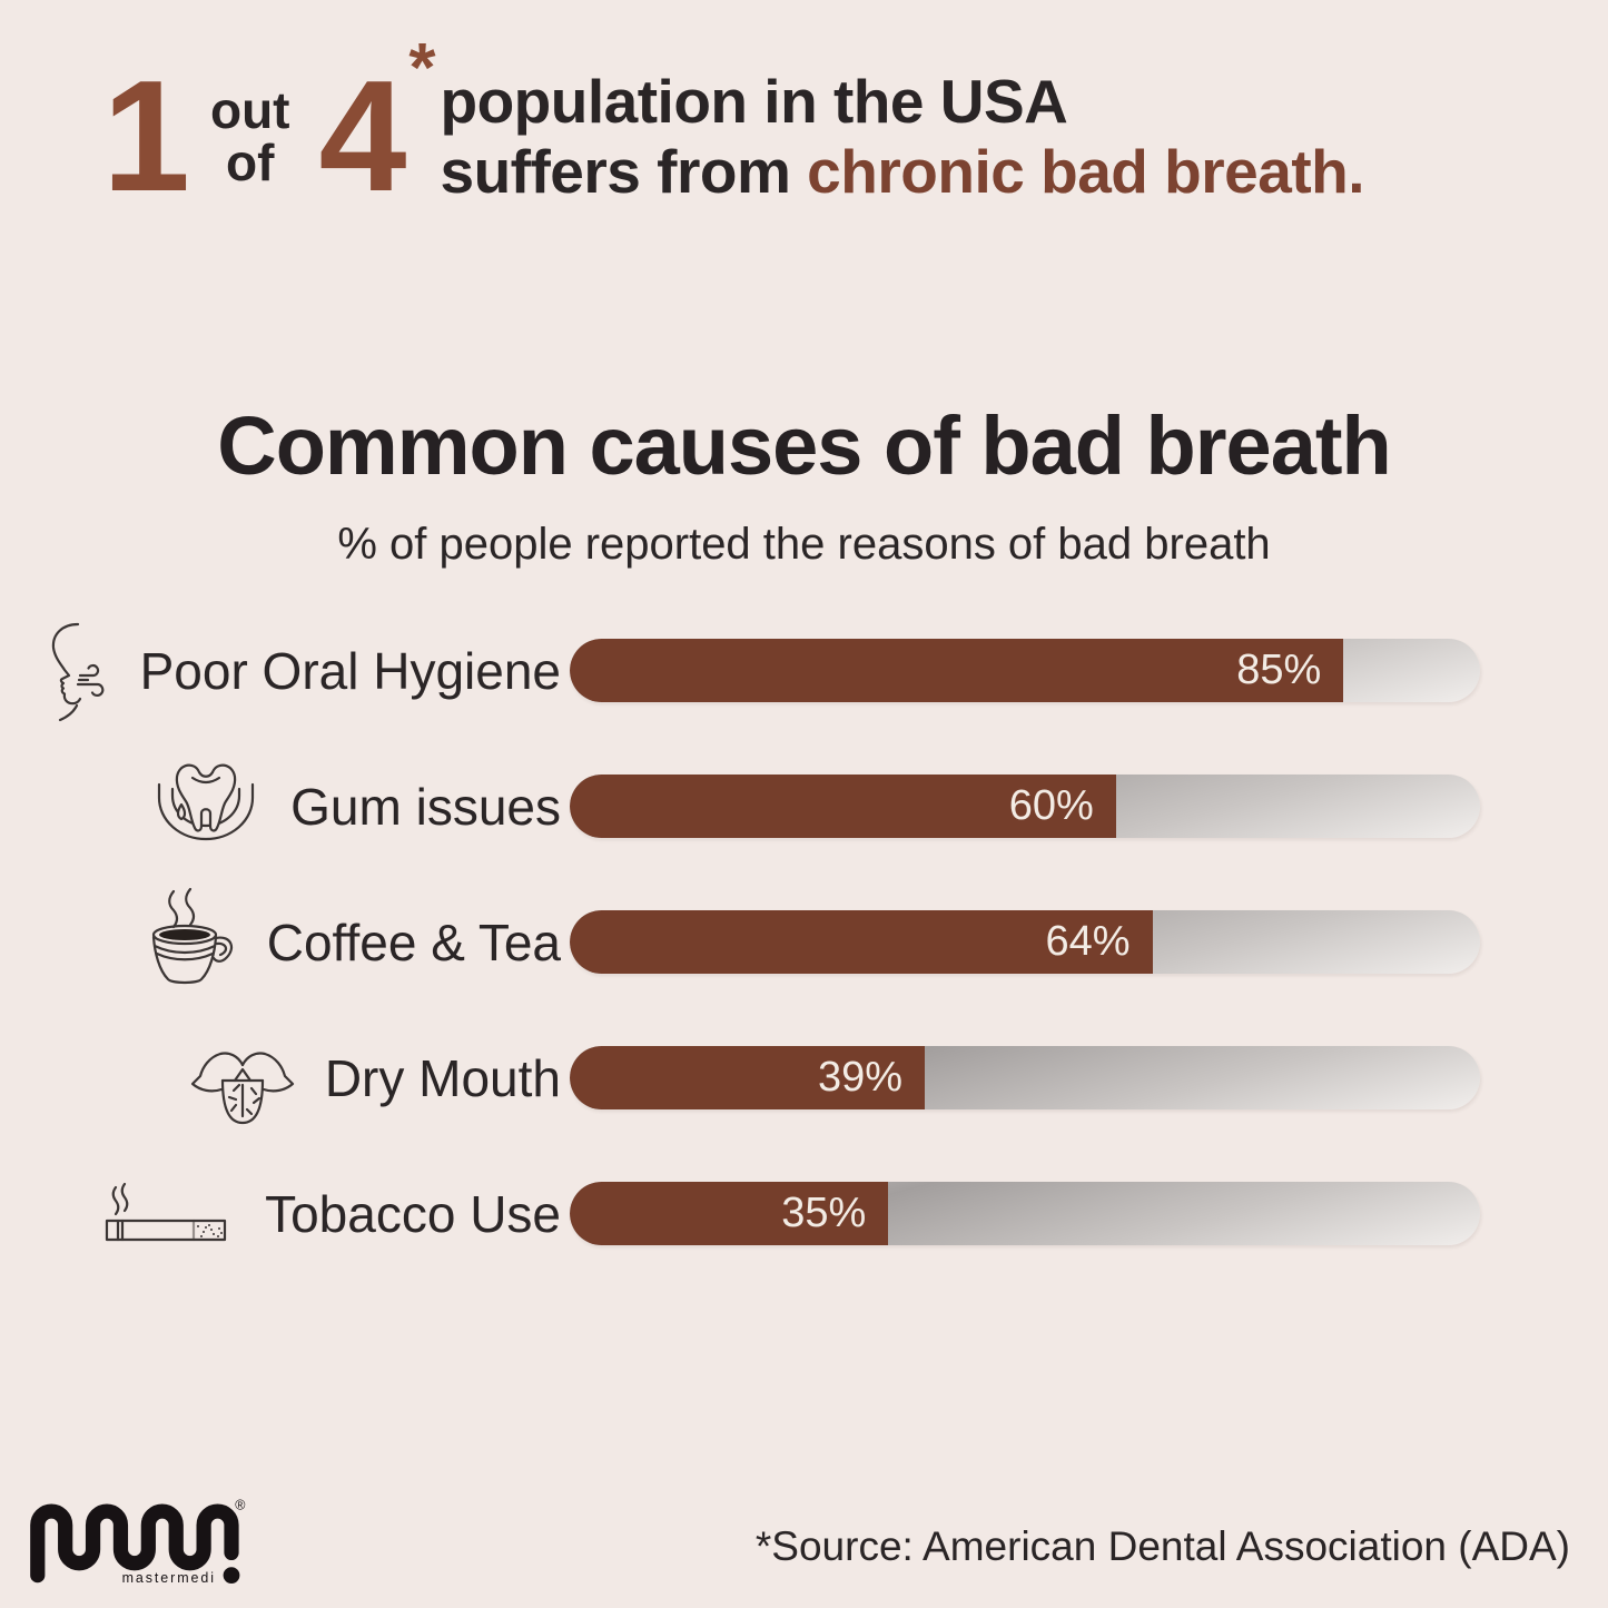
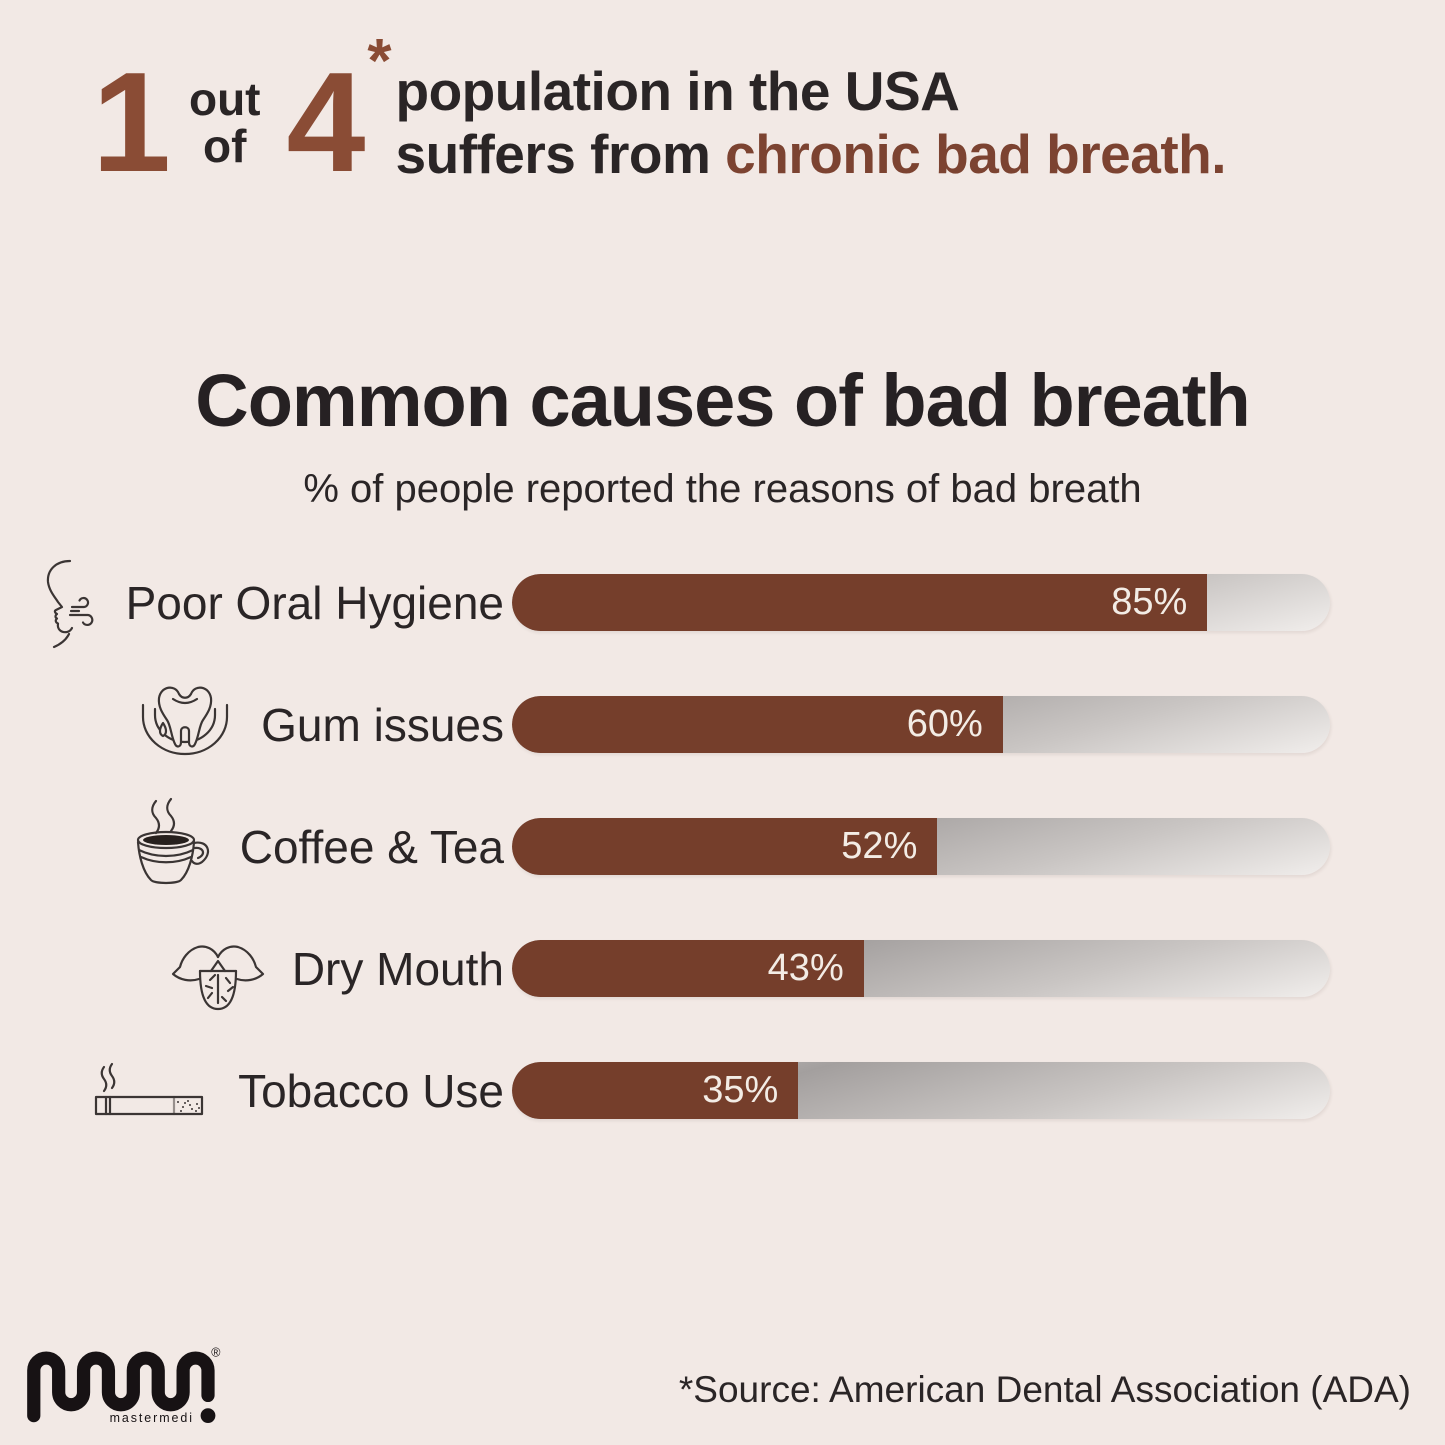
Coffee & Tea: 64% -> 52%
Dry Mouth: 39% -> 43%
